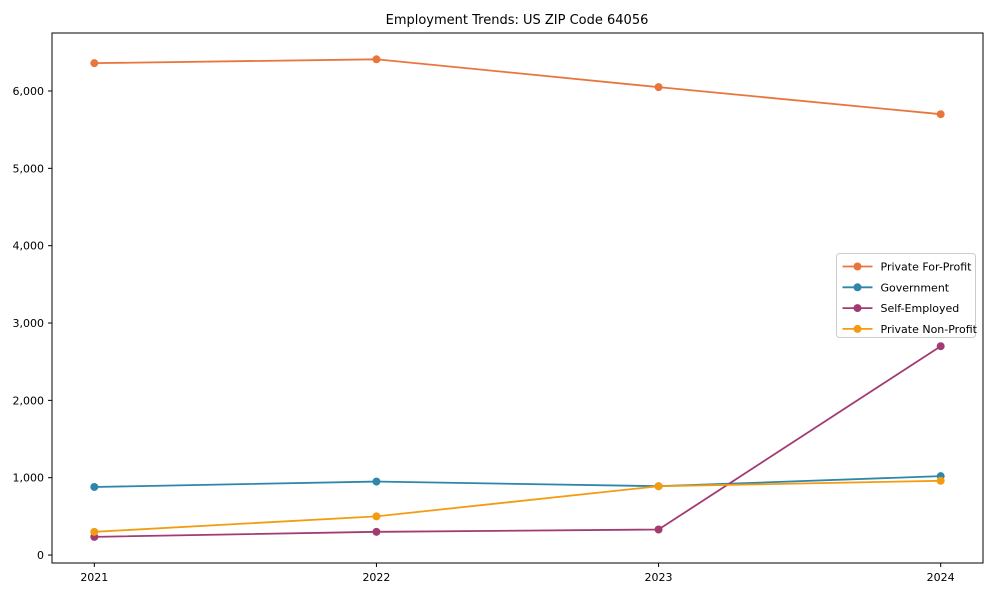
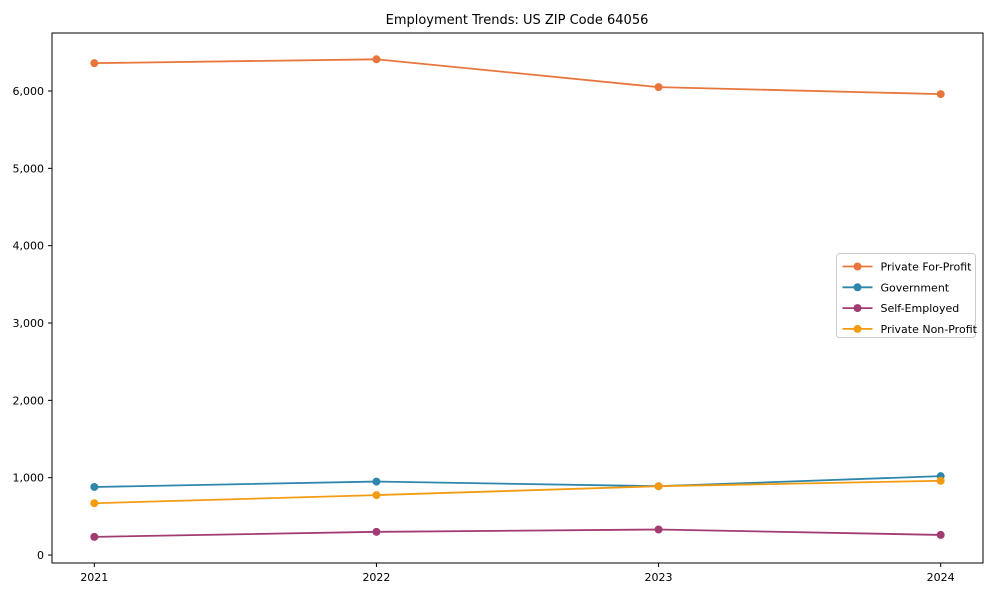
Private Non-Profit/2021: 300 -> 700
Private Non-Profit/2022: 500 -> 800
Private For-Profit/2024: 5700 -> 6000
Self-Employed/2024: 2700 -> 300
